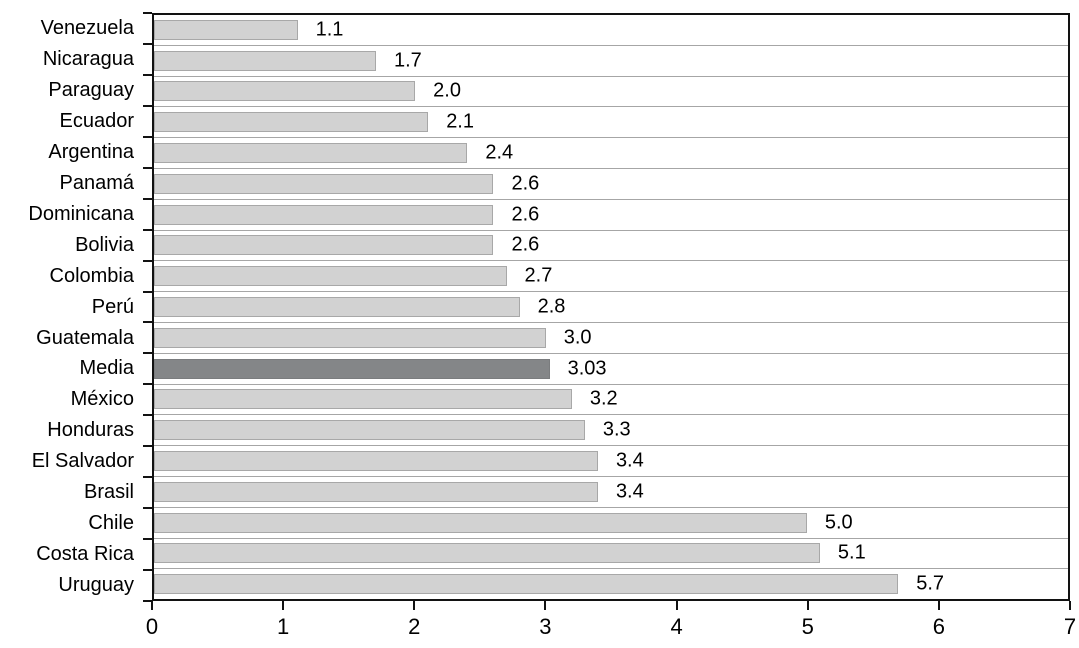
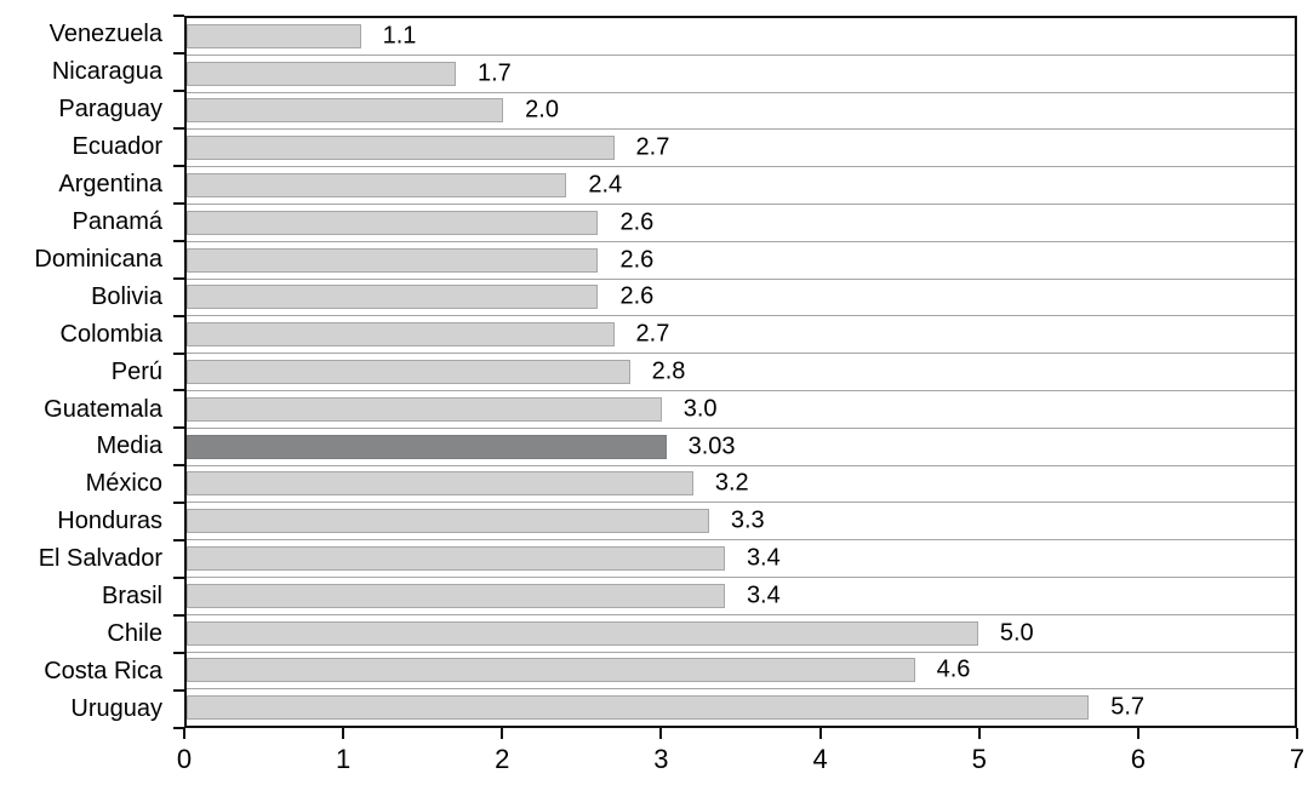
Ecuador: 2.1 -> 2.7
Costa Rica: 5.1 -> 4.6
